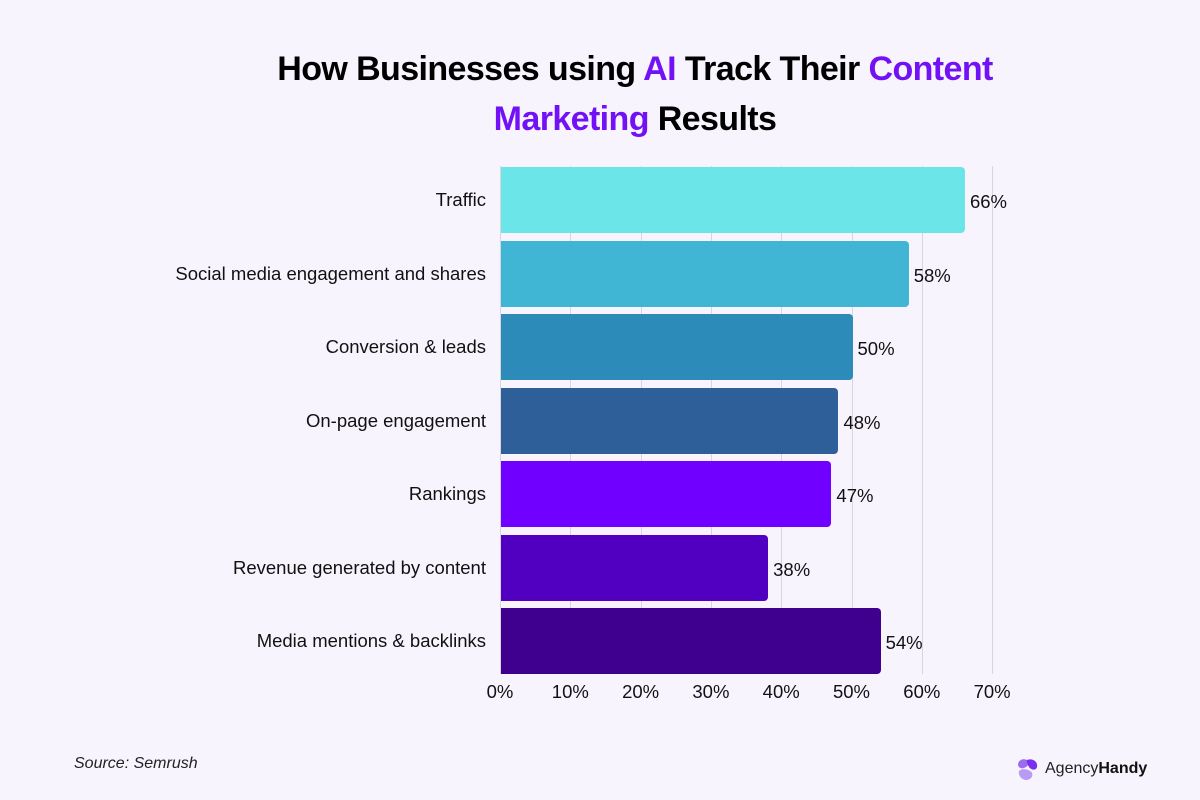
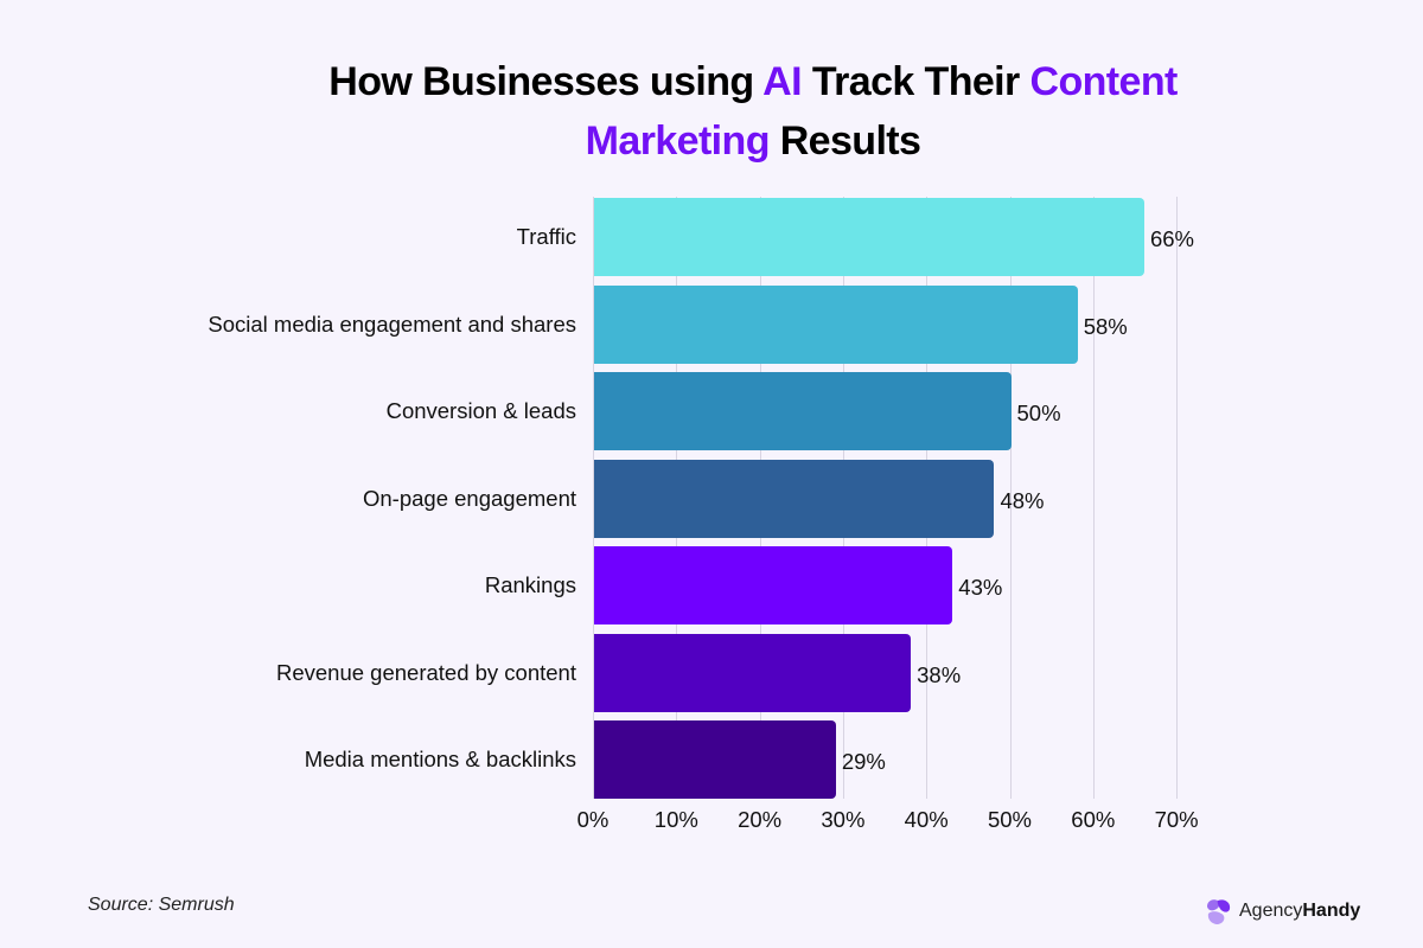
Rankings: 47% -> 43%
Media mentions & backlinks: 54% -> 29%
